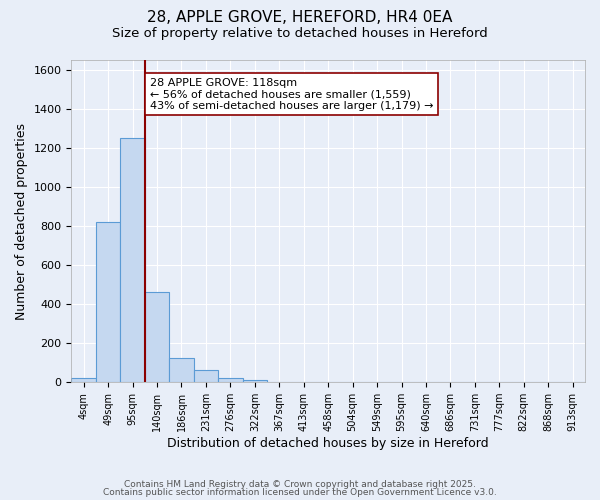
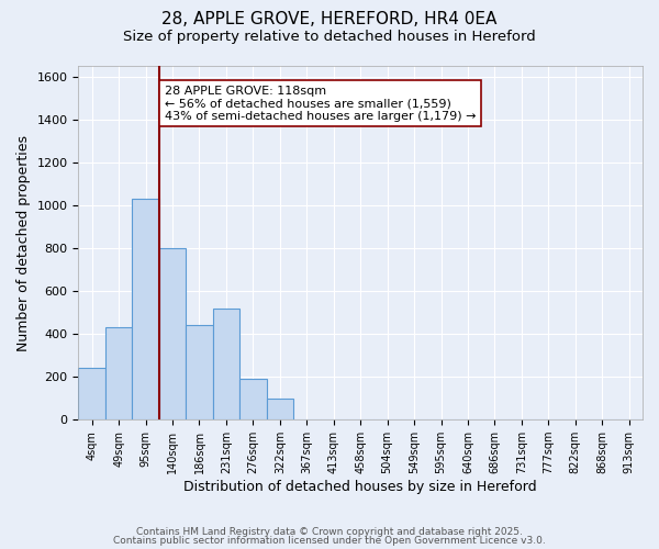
4sqm: 20 -> 240
49sqm: 820 -> 430
95sqm: 1250 -> 1030
140sqm: 460 -> 800
186sqm: 120 -> 440
231sqm: 60 -> 520
276sqm: 20 -> 190
322sqm: 10 -> 100
